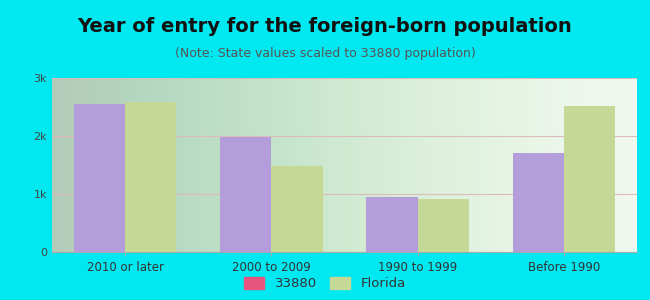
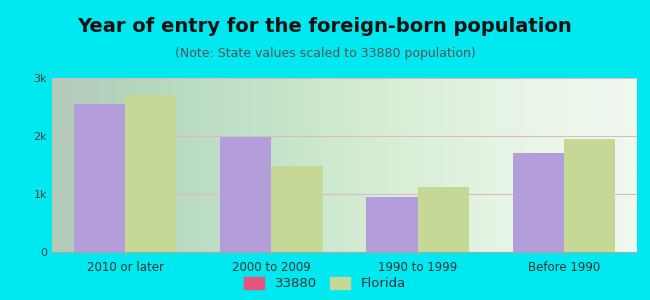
Florida/2010 or later: 2.58k -> 2.70k
Florida/1990 to 1999: 0.92k -> 1.12k
Florida/Before 1990: 2.52k -> 1.94k
